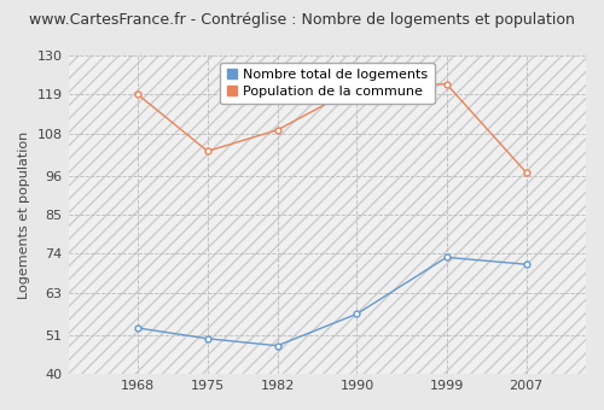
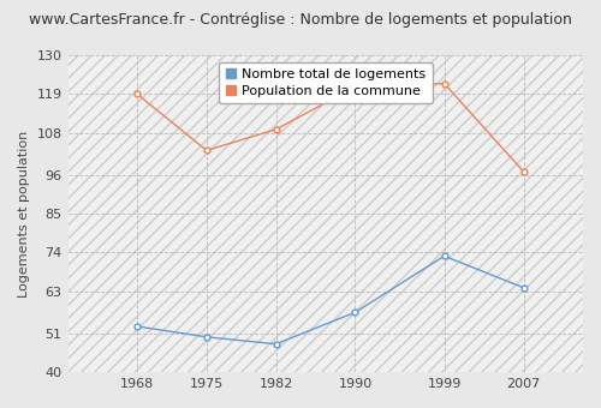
Nombre total de logements/2007: 71 -> 64
